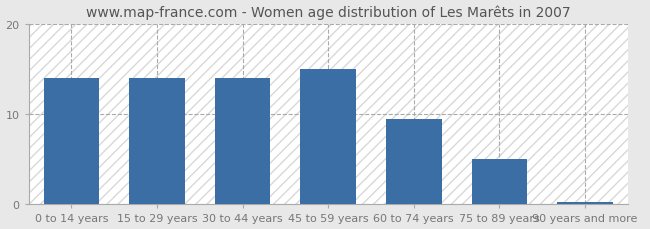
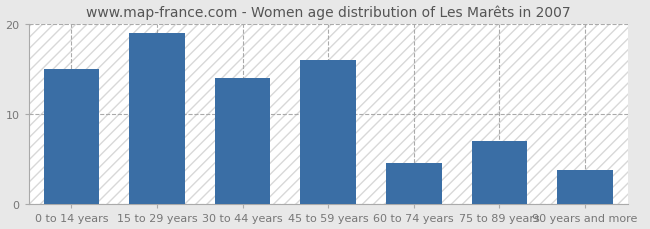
0 to 14 years: 14.0 -> 15.0
15 to 29 years: 14.0 -> 19.0
45 to 59 years: 15.0 -> 16.0
60 to 74 years: 9.5 -> 4.6
75 to 89 years: 5.0 -> 7.0
90 years and more: 0.3 -> 3.8
